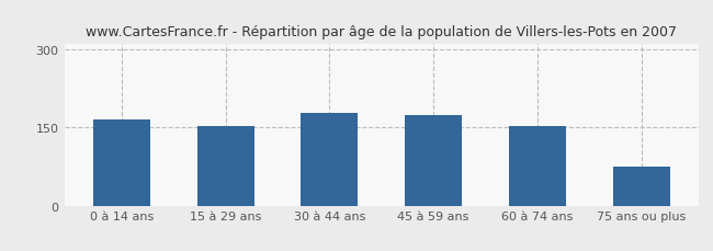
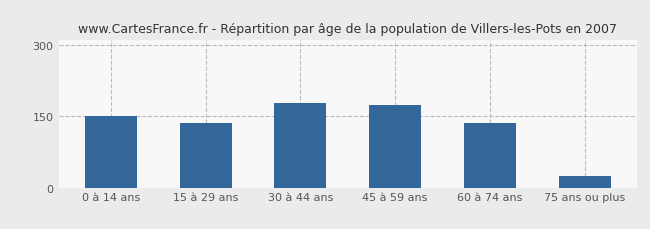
0 à 14 ans: 165 -> 150
15 à 29 ans: 153 -> 135
60 à 74 ans: 152 -> 135
75 ans ou plus: 75 -> 25
